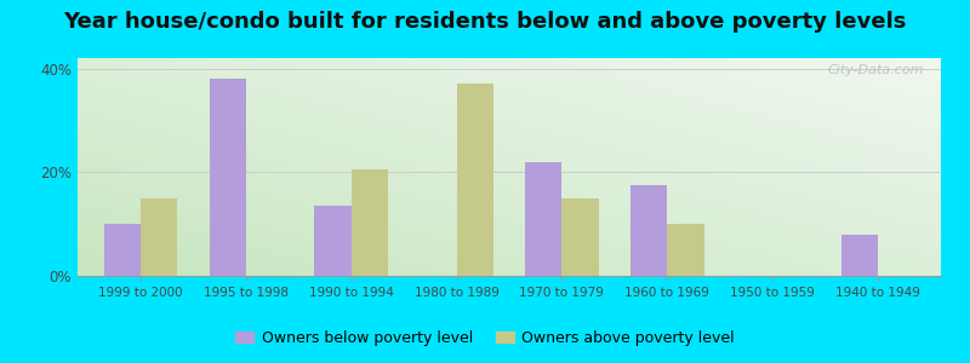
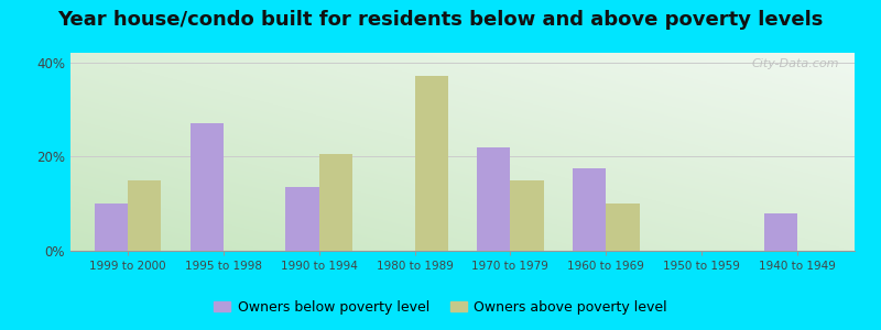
Owners below poverty level/1995 to 1998: 38.0% -> 27.0%
